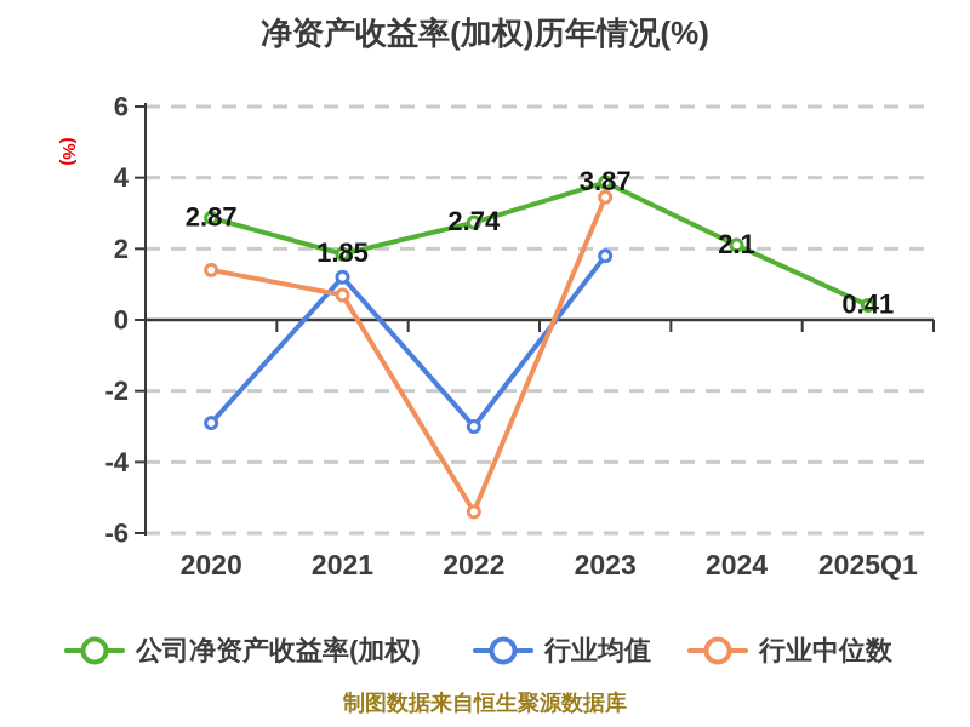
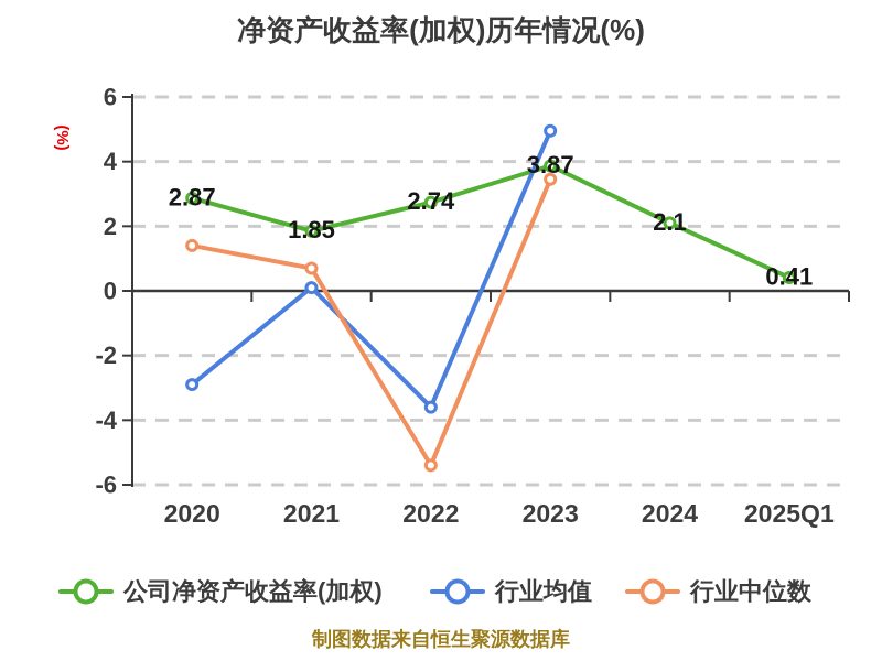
行业均值/2021: 1.2 -> 0.1
行业均值/2022: -3.0 -> -3.6
行业均值/2023: 1.8 -> 5.0
